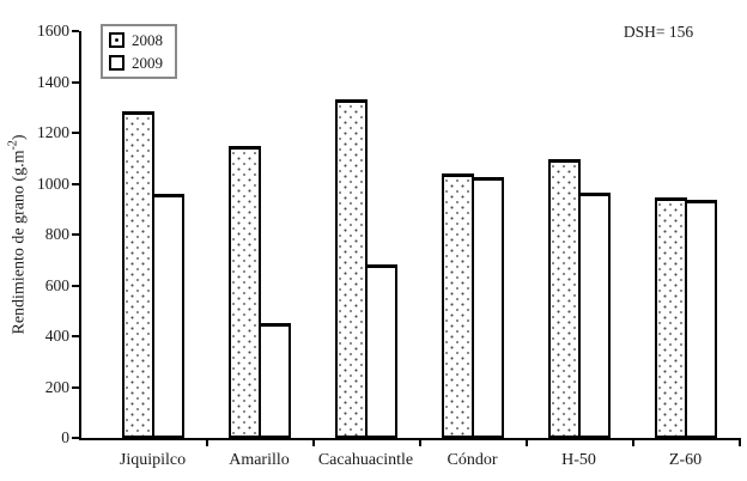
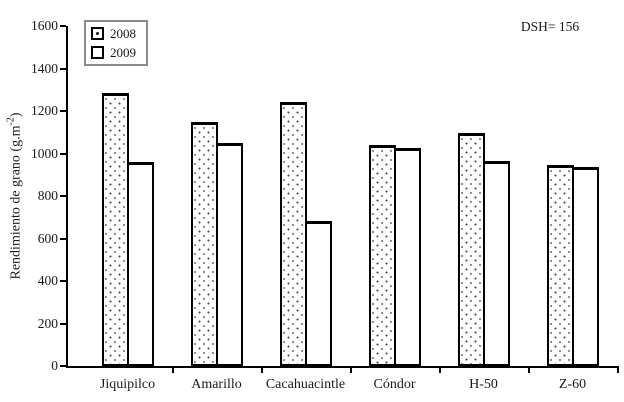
2009/Amarillo: 450 -> 1050
2008/Cacahuacintle: 1330 -> 1240
